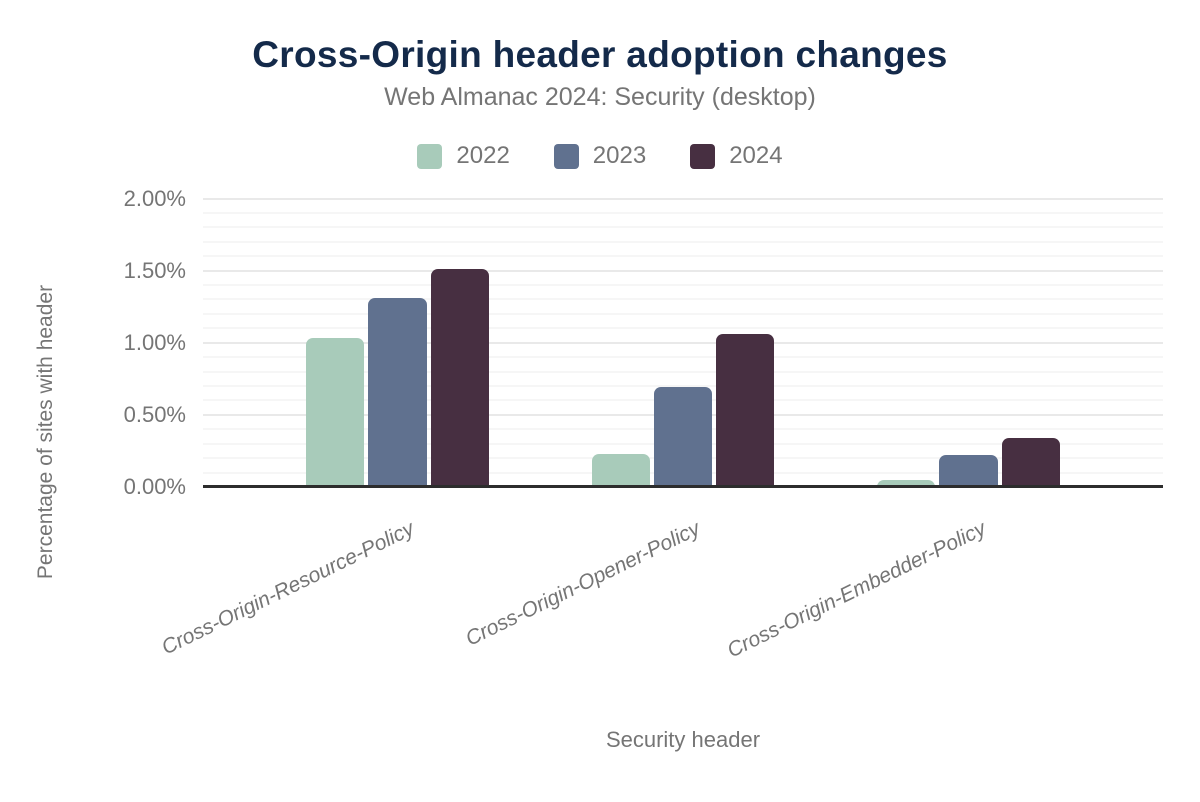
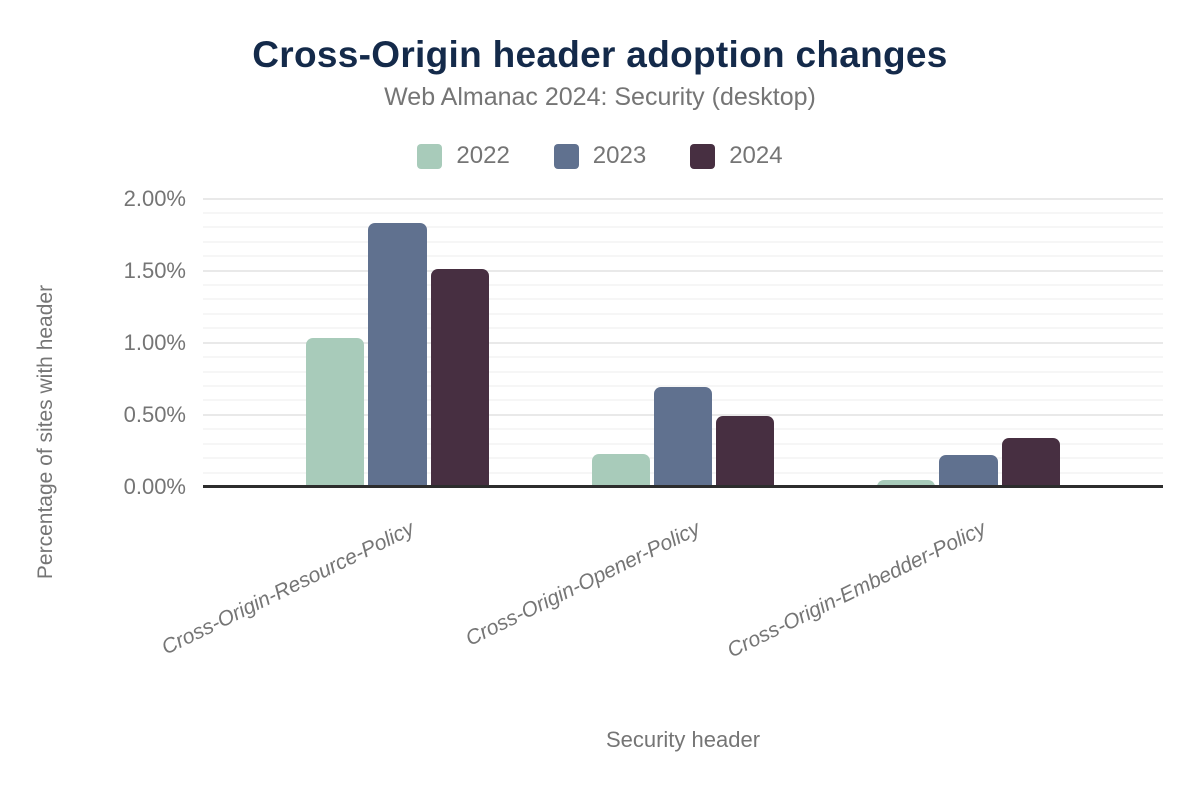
2023/Cross-Origin-Resource-Policy: 1.31% -> 1.83%
2024/Cross-Origin-Opener-Policy: 1.06% -> 0.49%
